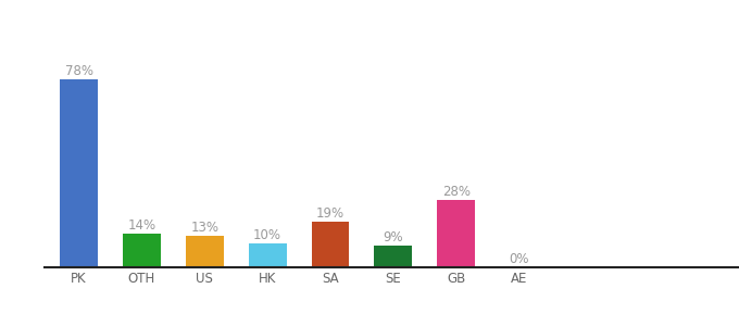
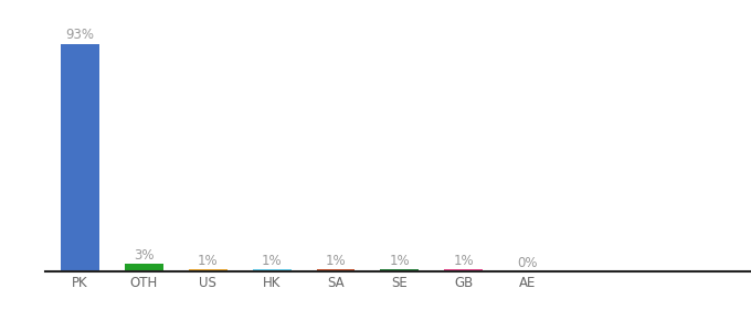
PK: 78% -> 93%
OTH: 14% -> 3%
US: 13% -> 1%
HK: 10% -> 1%
SA: 19% -> 1%
SE: 9% -> 1%
GB: 28% -> 1%
